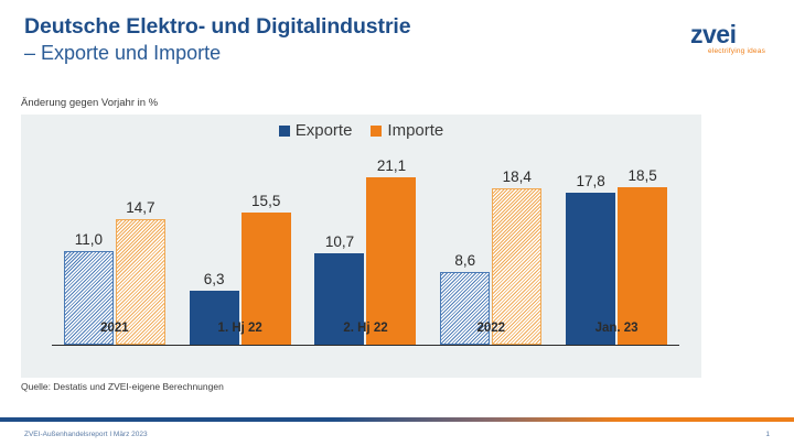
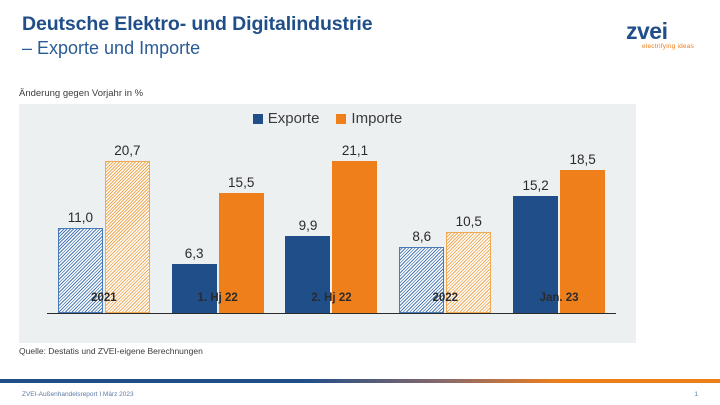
Importe/2021: 14,7 -> 20,7
Exporte/2. Hj 22: 10,7 -> 9,9
Importe/2022: 18,4 -> 10,5
Exporte/Jan. 23: 17,8 -> 15,2
